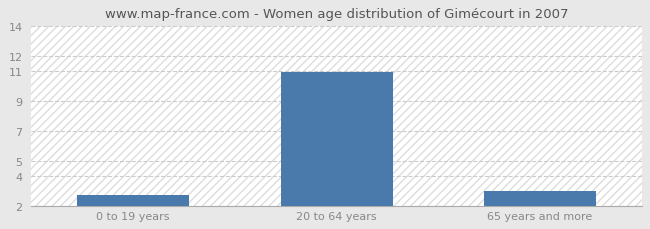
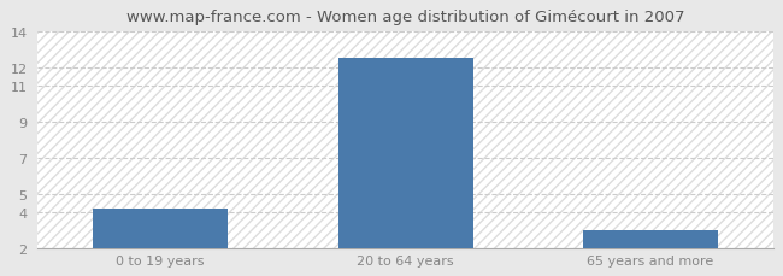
0 to 19 years: 2.7 -> 4.2
20 to 64 years: 10.9 -> 12.5
